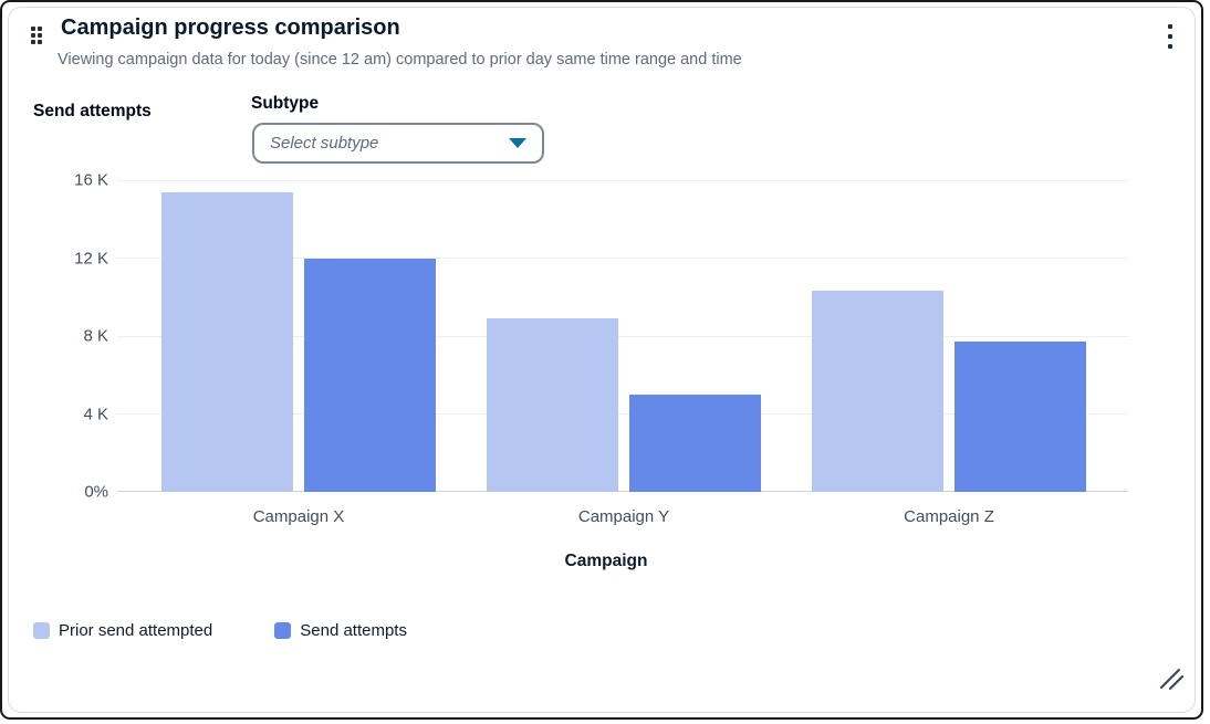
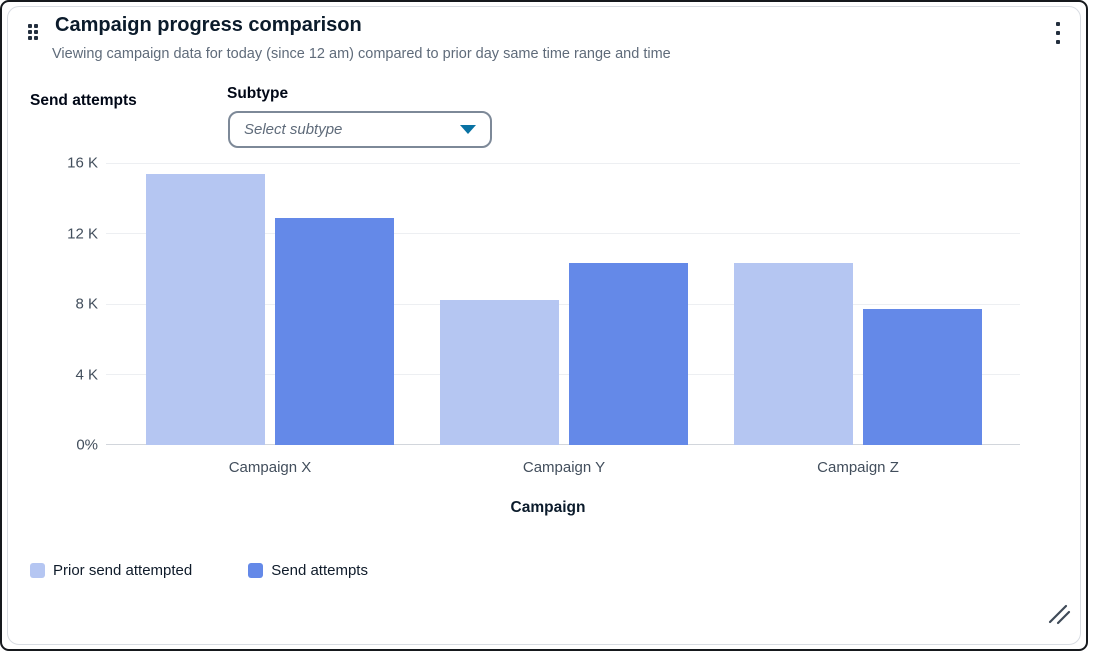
Send attempts/Campaign X: 12.0K -> 12.9K
Prior send attempted/Campaign Y: 8.9K -> 8.2K
Send attempts/Campaign Y: 5.0K -> 10.3K
